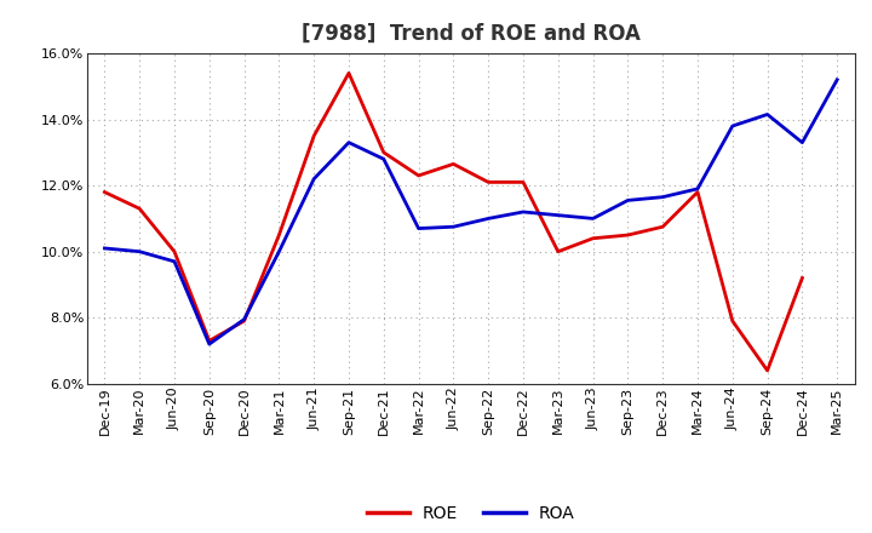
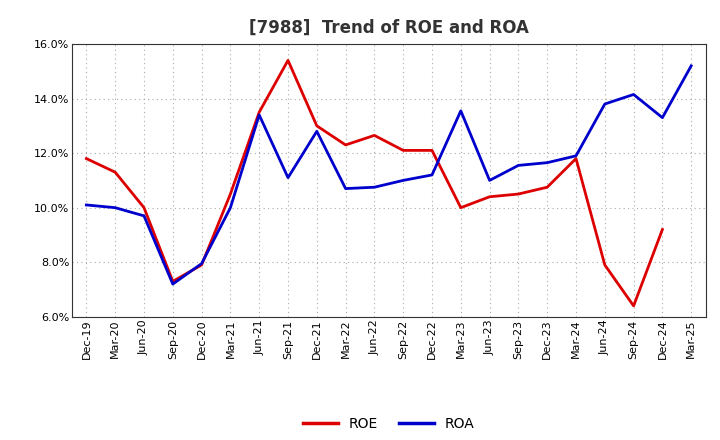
ROA/Jun-21: 12.20% -> 13.40%
ROA/Sep-21: 13.30% -> 11.10%
ROA/Mar-23: 11.10% -> 13.55%
